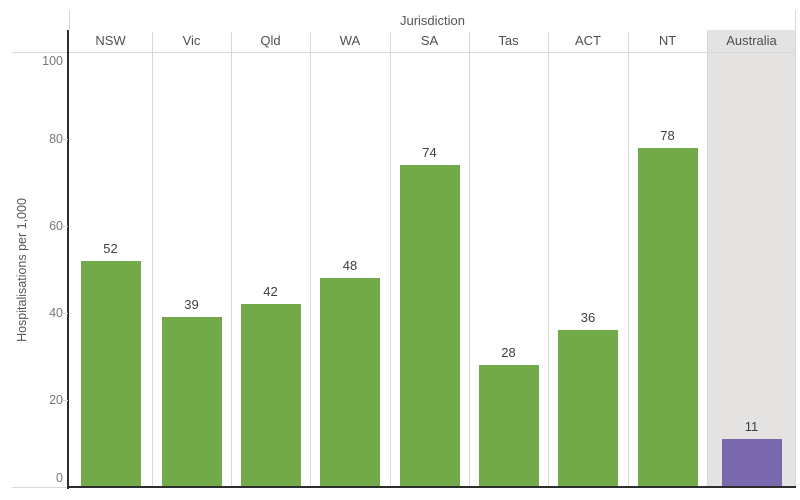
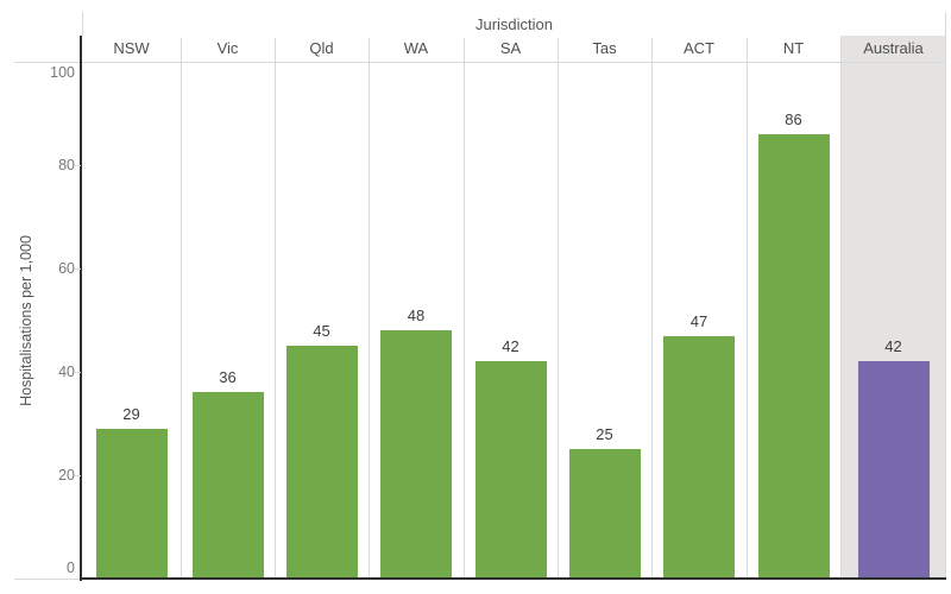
NSW: 52 -> 29
Vic: 39 -> 36
Qld: 42 -> 45
SA: 74 -> 42
Tas: 28 -> 25
ACT: 36 -> 47
NT: 78 -> 86
Australia: 11 -> 42
